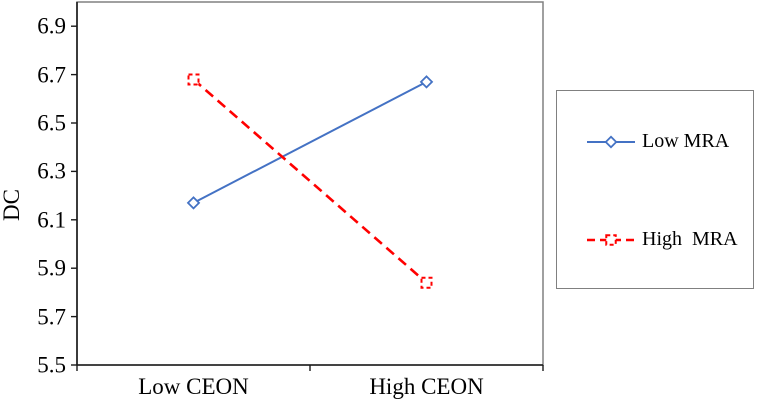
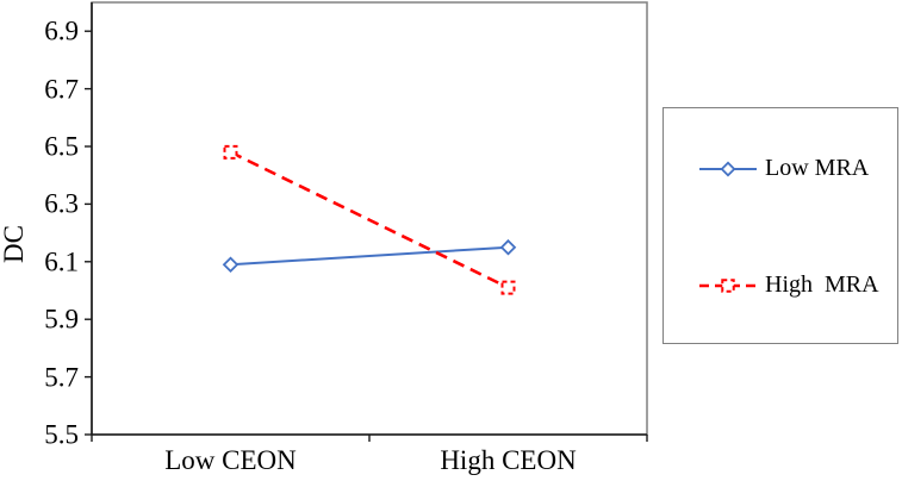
Low MRA/Low CEON: 6.17 -> 6.09
High MRA/Low CEON: 6.68 -> 6.48
Low MRA/High CEON: 6.67 -> 6.15
High MRA/High CEON: 5.84 -> 6.01
